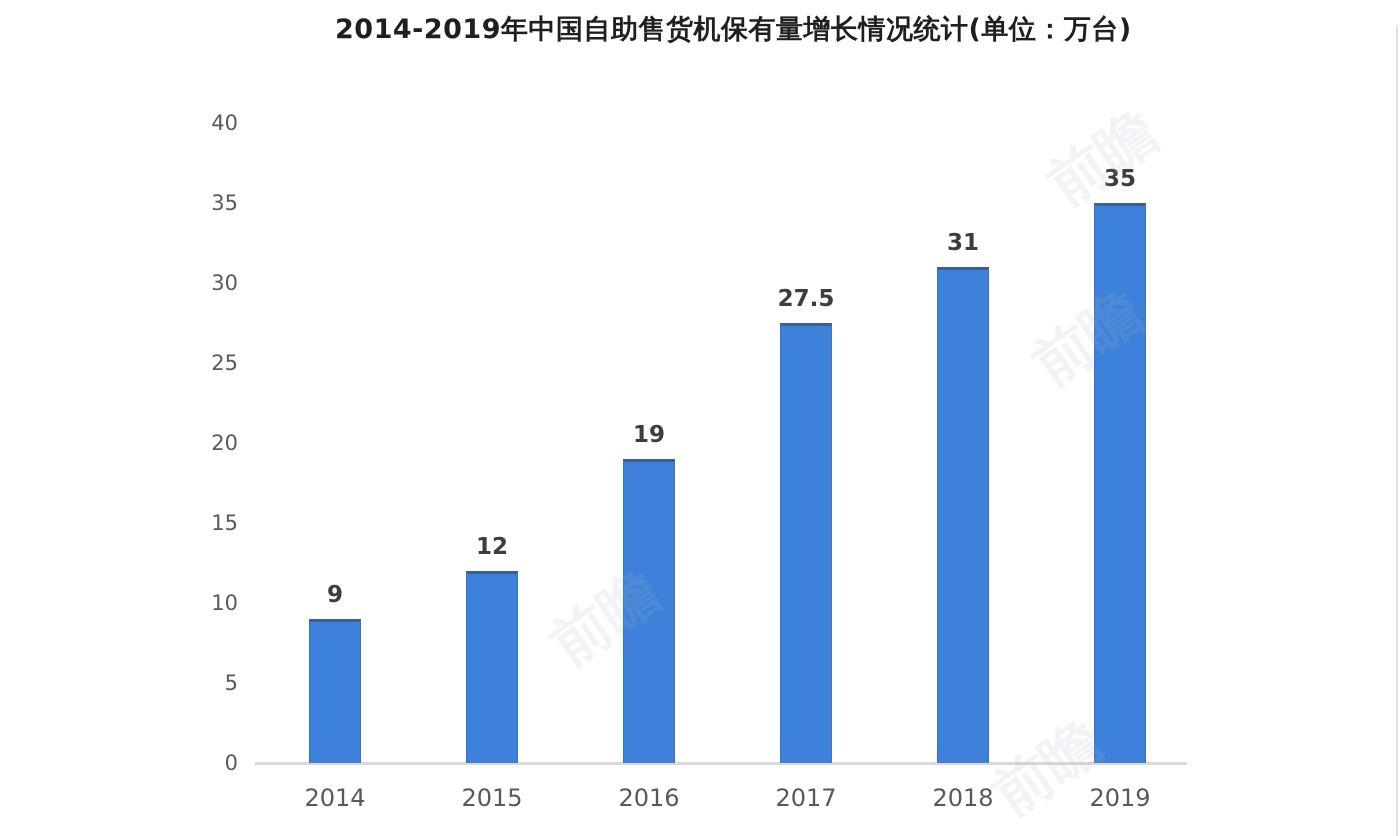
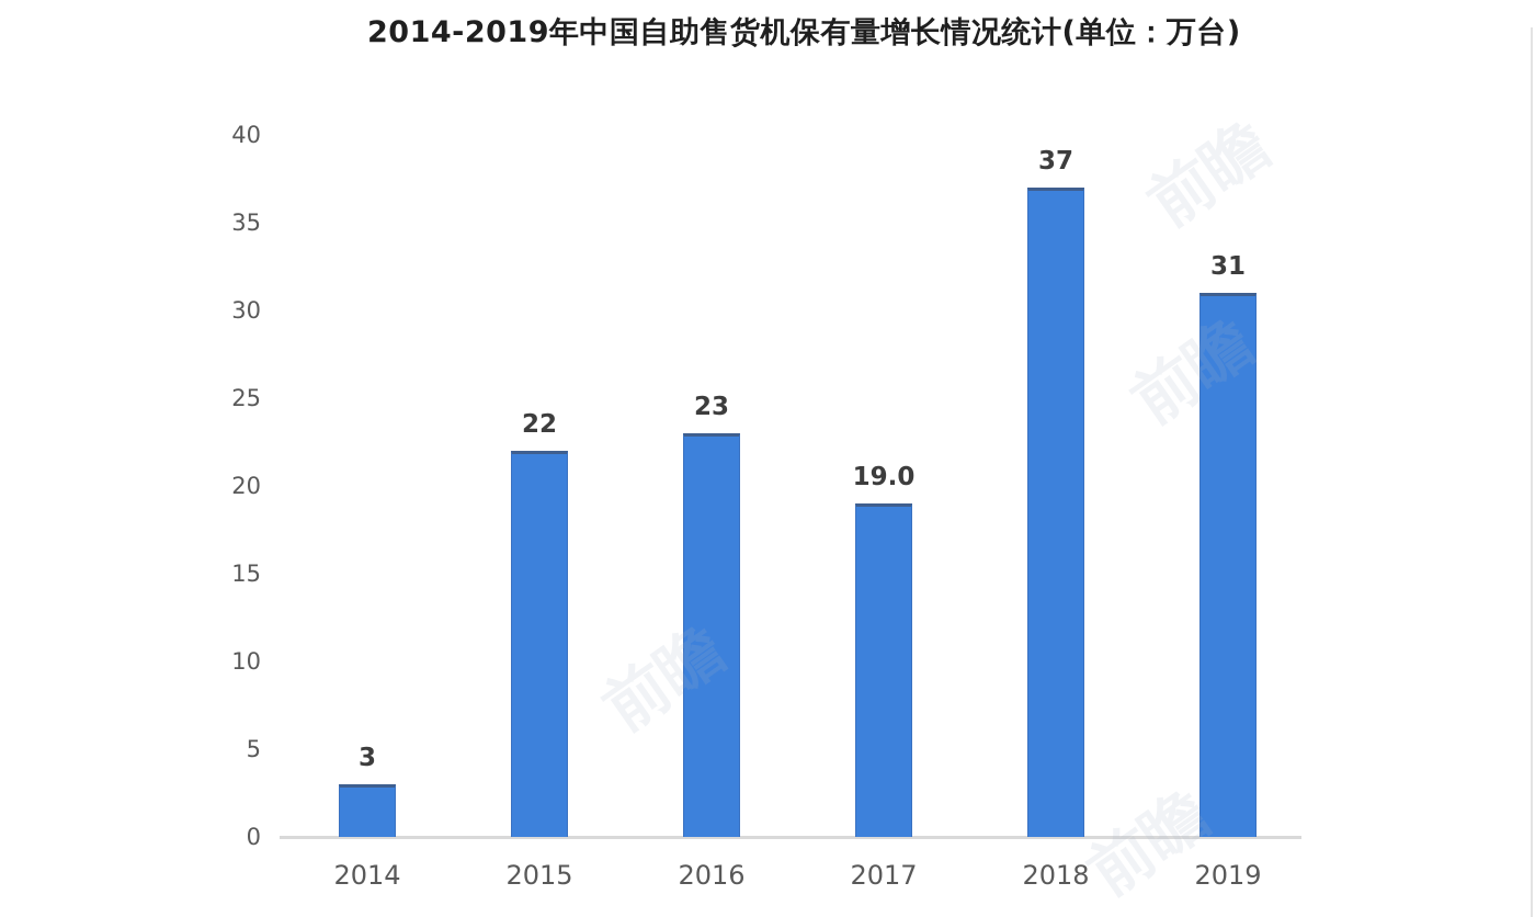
2014: 9 -> 3
2015: 12 -> 22
2016: 19 -> 23
2017: 27.5 -> 19.0
2018: 31 -> 37
2019: 35 -> 31
